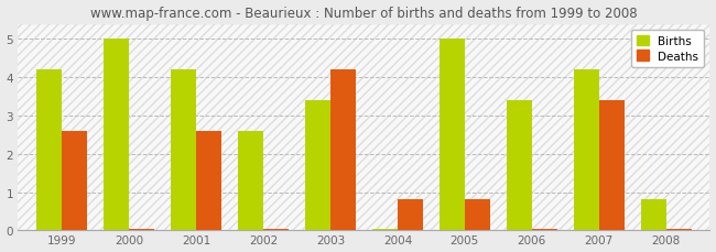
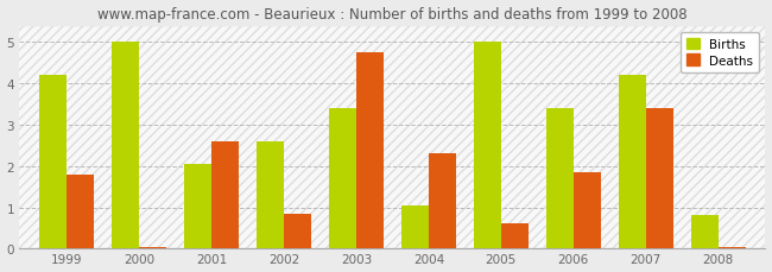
Deaths/1999: 2.60 -> 1.80
Births/2001: 4.20 -> 2.05
Deaths/2002: 0.04 -> 0.85
Deaths/2003: 4.20 -> 4.75
Births/2004: 0.04 -> 1.05
Deaths/2004: 0.80 -> 2.30
Deaths/2005: 0.80 -> 0.60
Deaths/2006: 0.04 -> 1.85
